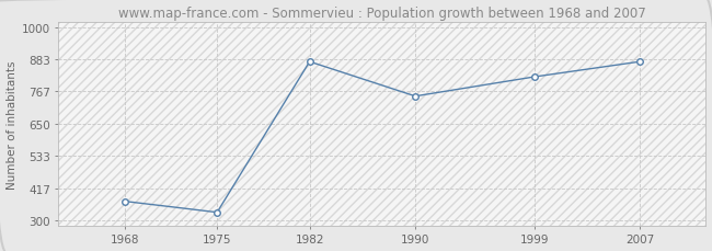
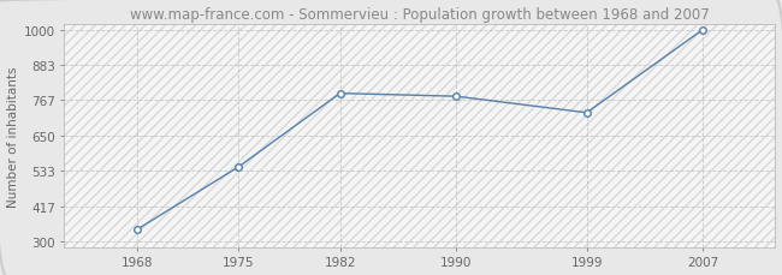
1968: 370 -> 340
1975: 330 -> 547
1982: 875 -> 790
1990: 750 -> 780
1999: 820 -> 726
2007: 875 -> 1000
